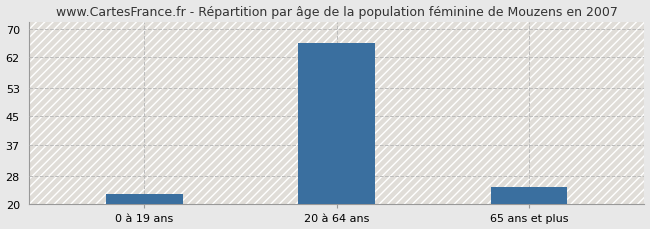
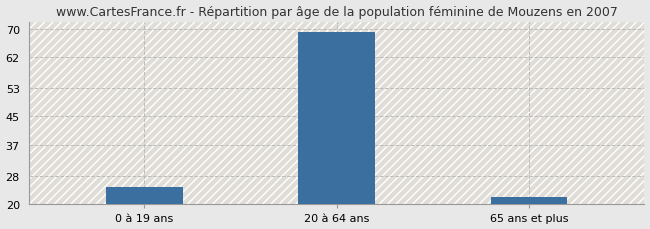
0 à 19 ans: 23 -> 25
20 à 64 ans: 66 -> 69
65 ans et plus: 25 -> 22
